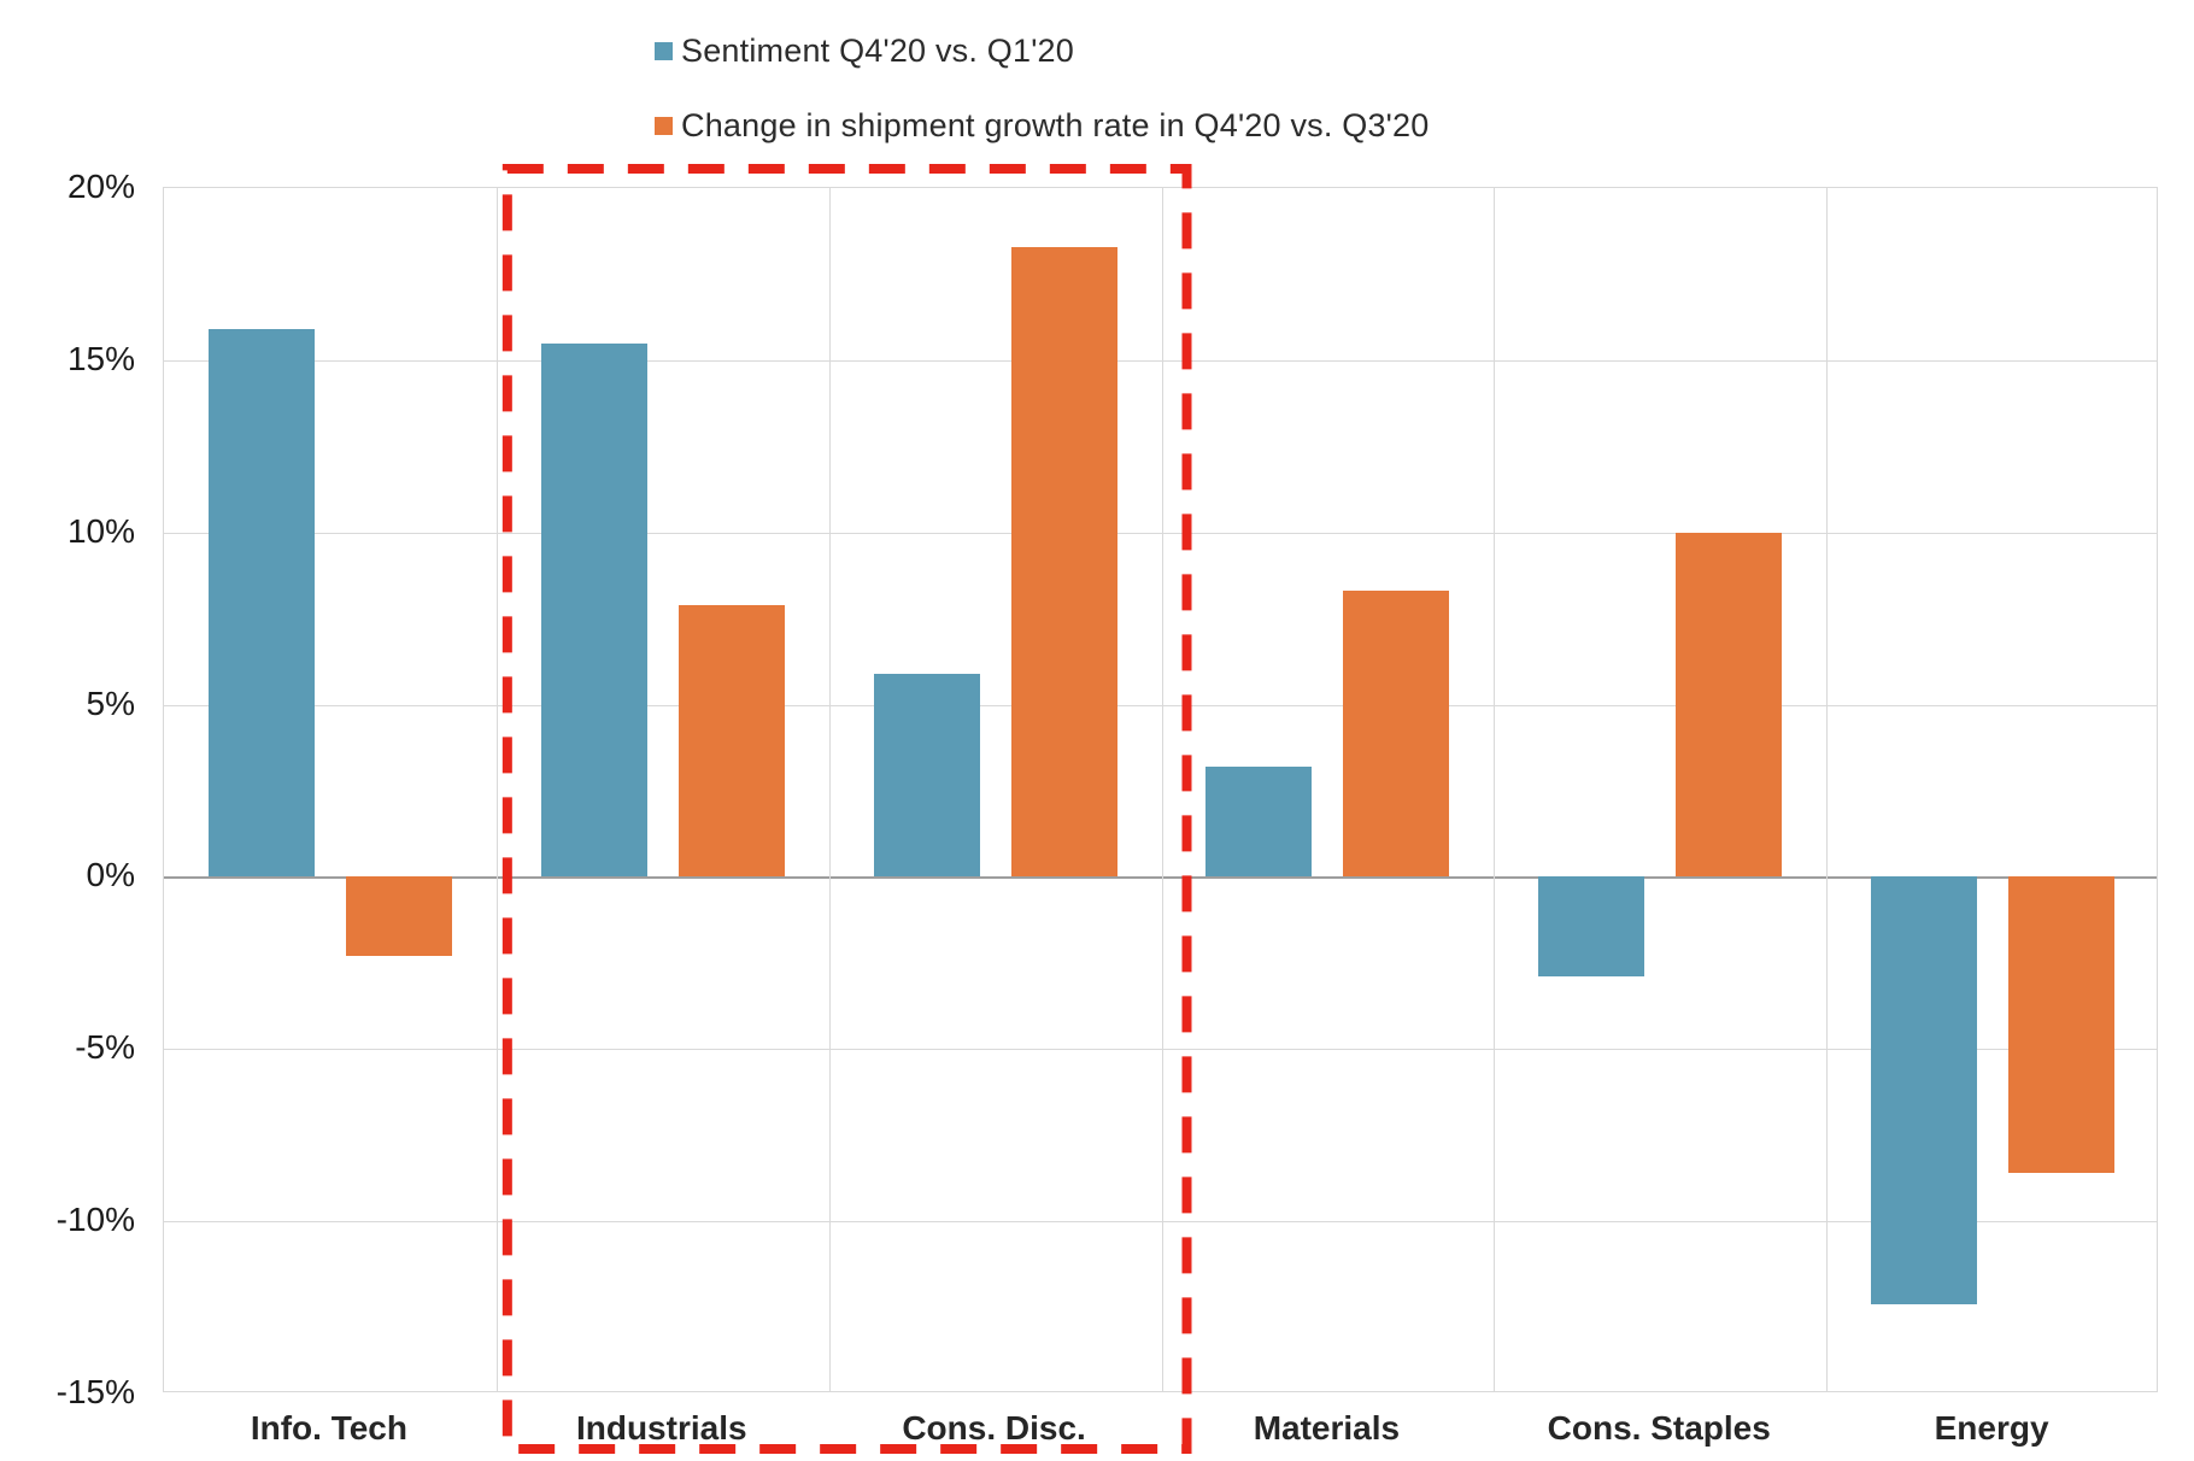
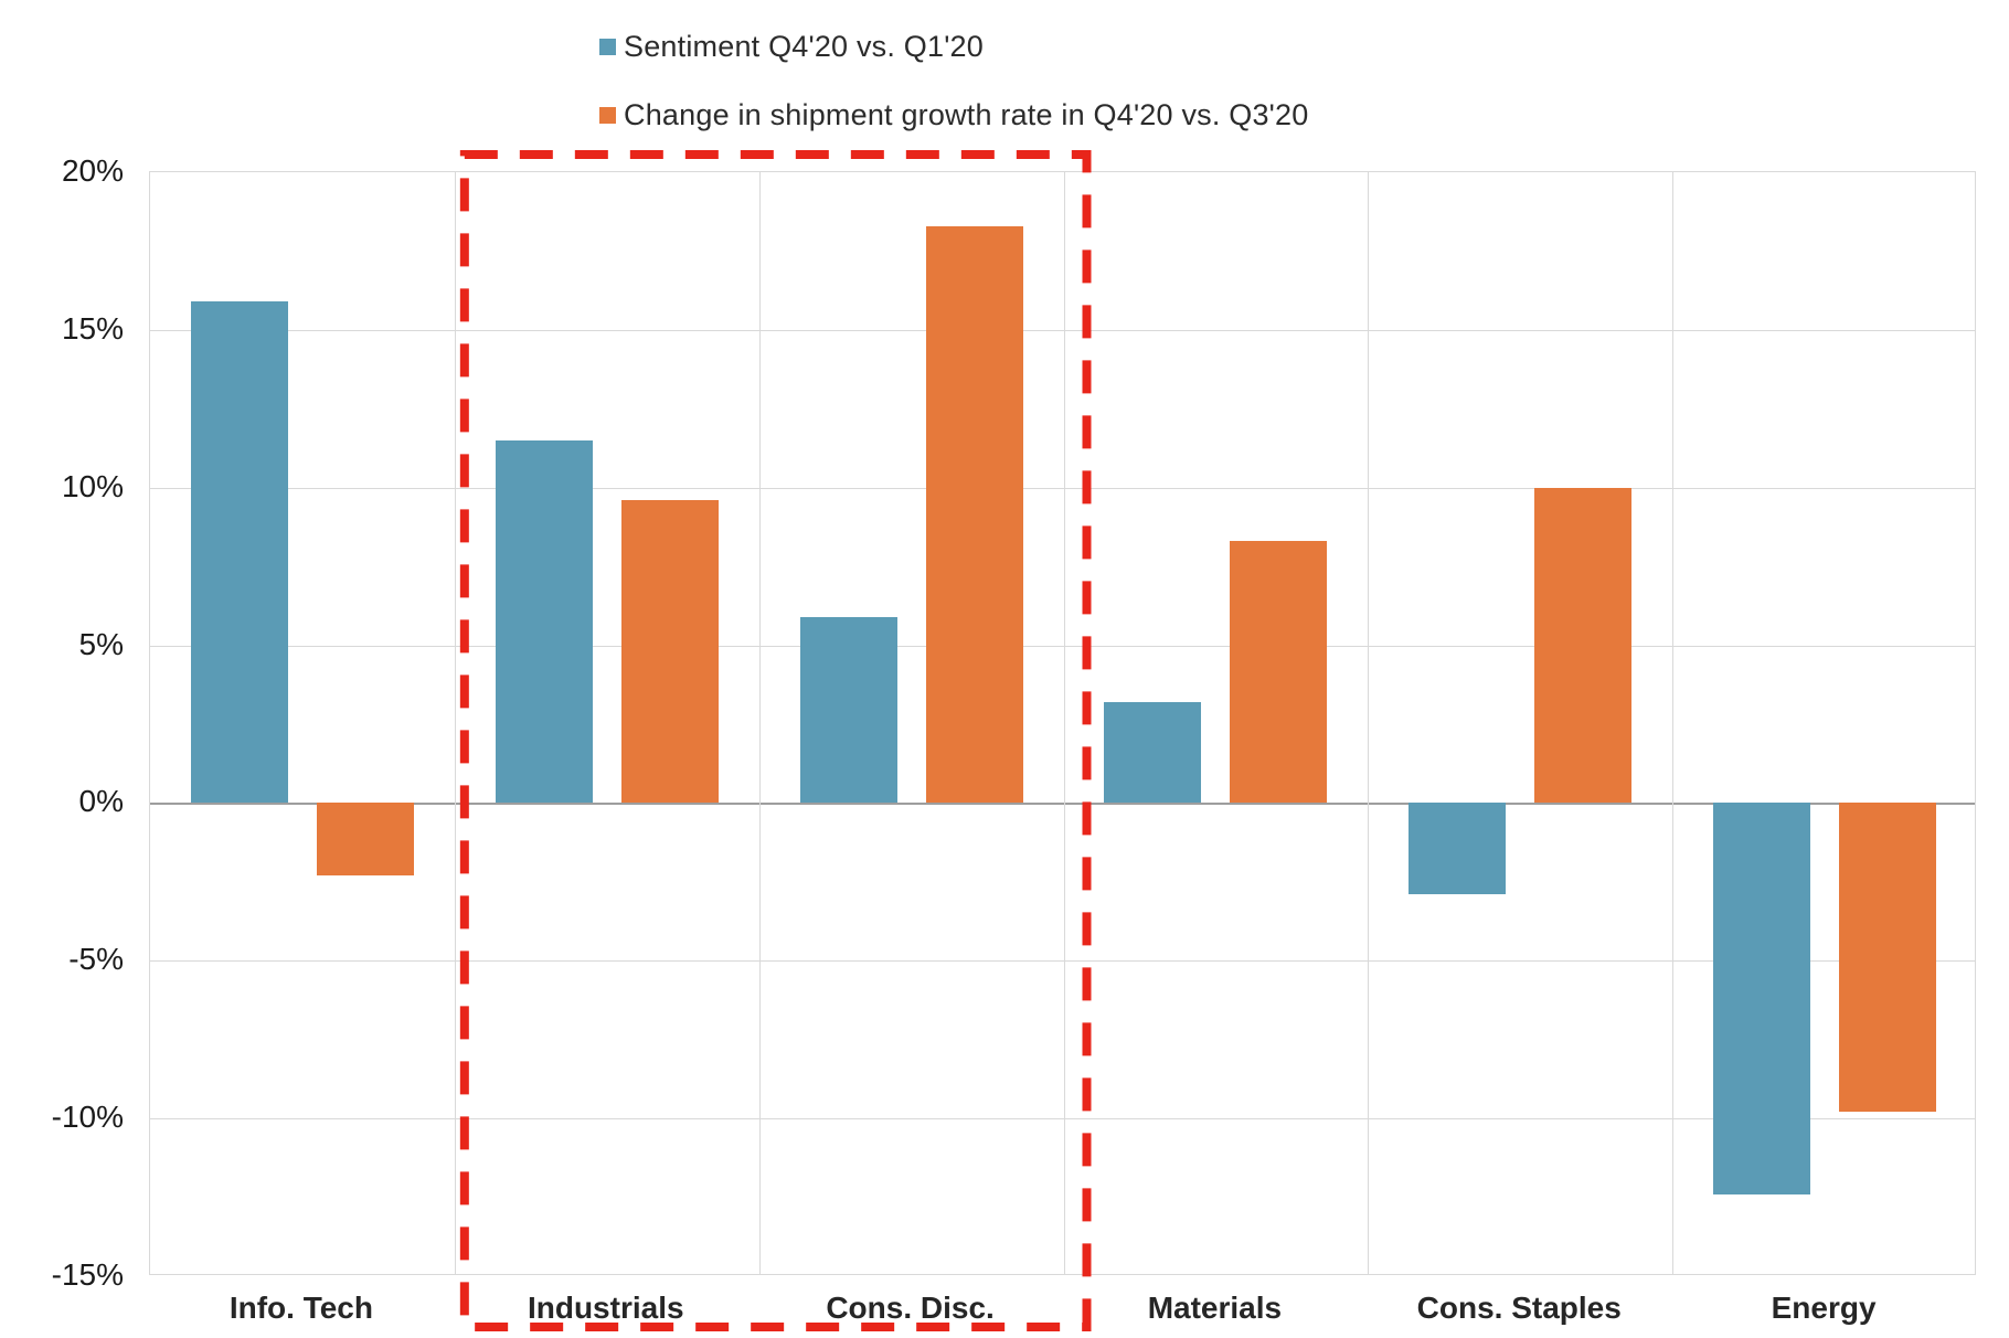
Sentiment Q4'20 vs. Q1'20/Industrials: 15.5% -> 11.5%
Change in shipment growth rate in Q4'20 vs. Q3'20/Industrials: 7.9% -> 9.6%
Change in shipment growth rate in Q4'20 vs. Q3'20/Energy: -8.6% -> -9.8%
